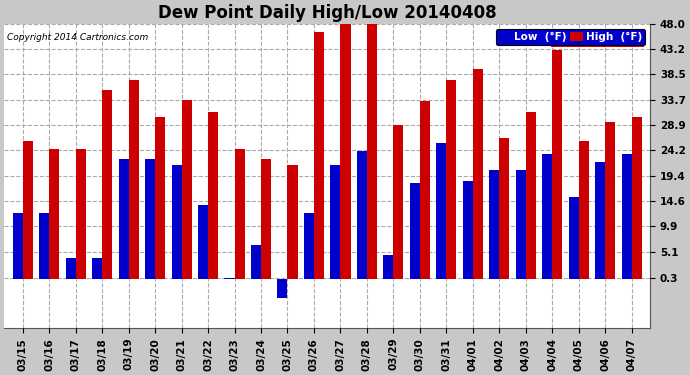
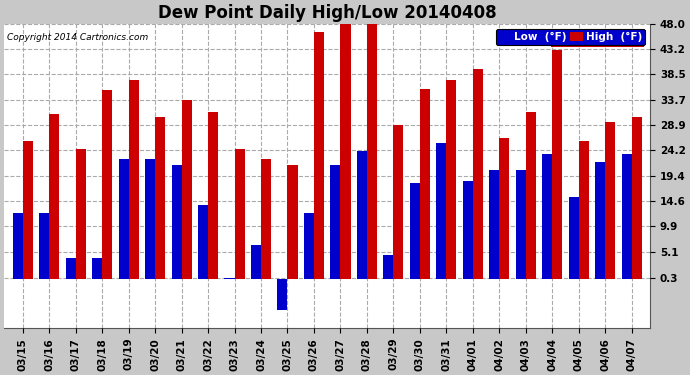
High (°F)/03/16: 24.5 -> 31.0
Low (°F)/03/25: -3.5 -> -5.8
High (°F)/03/30: 33.5 -> 35.8
